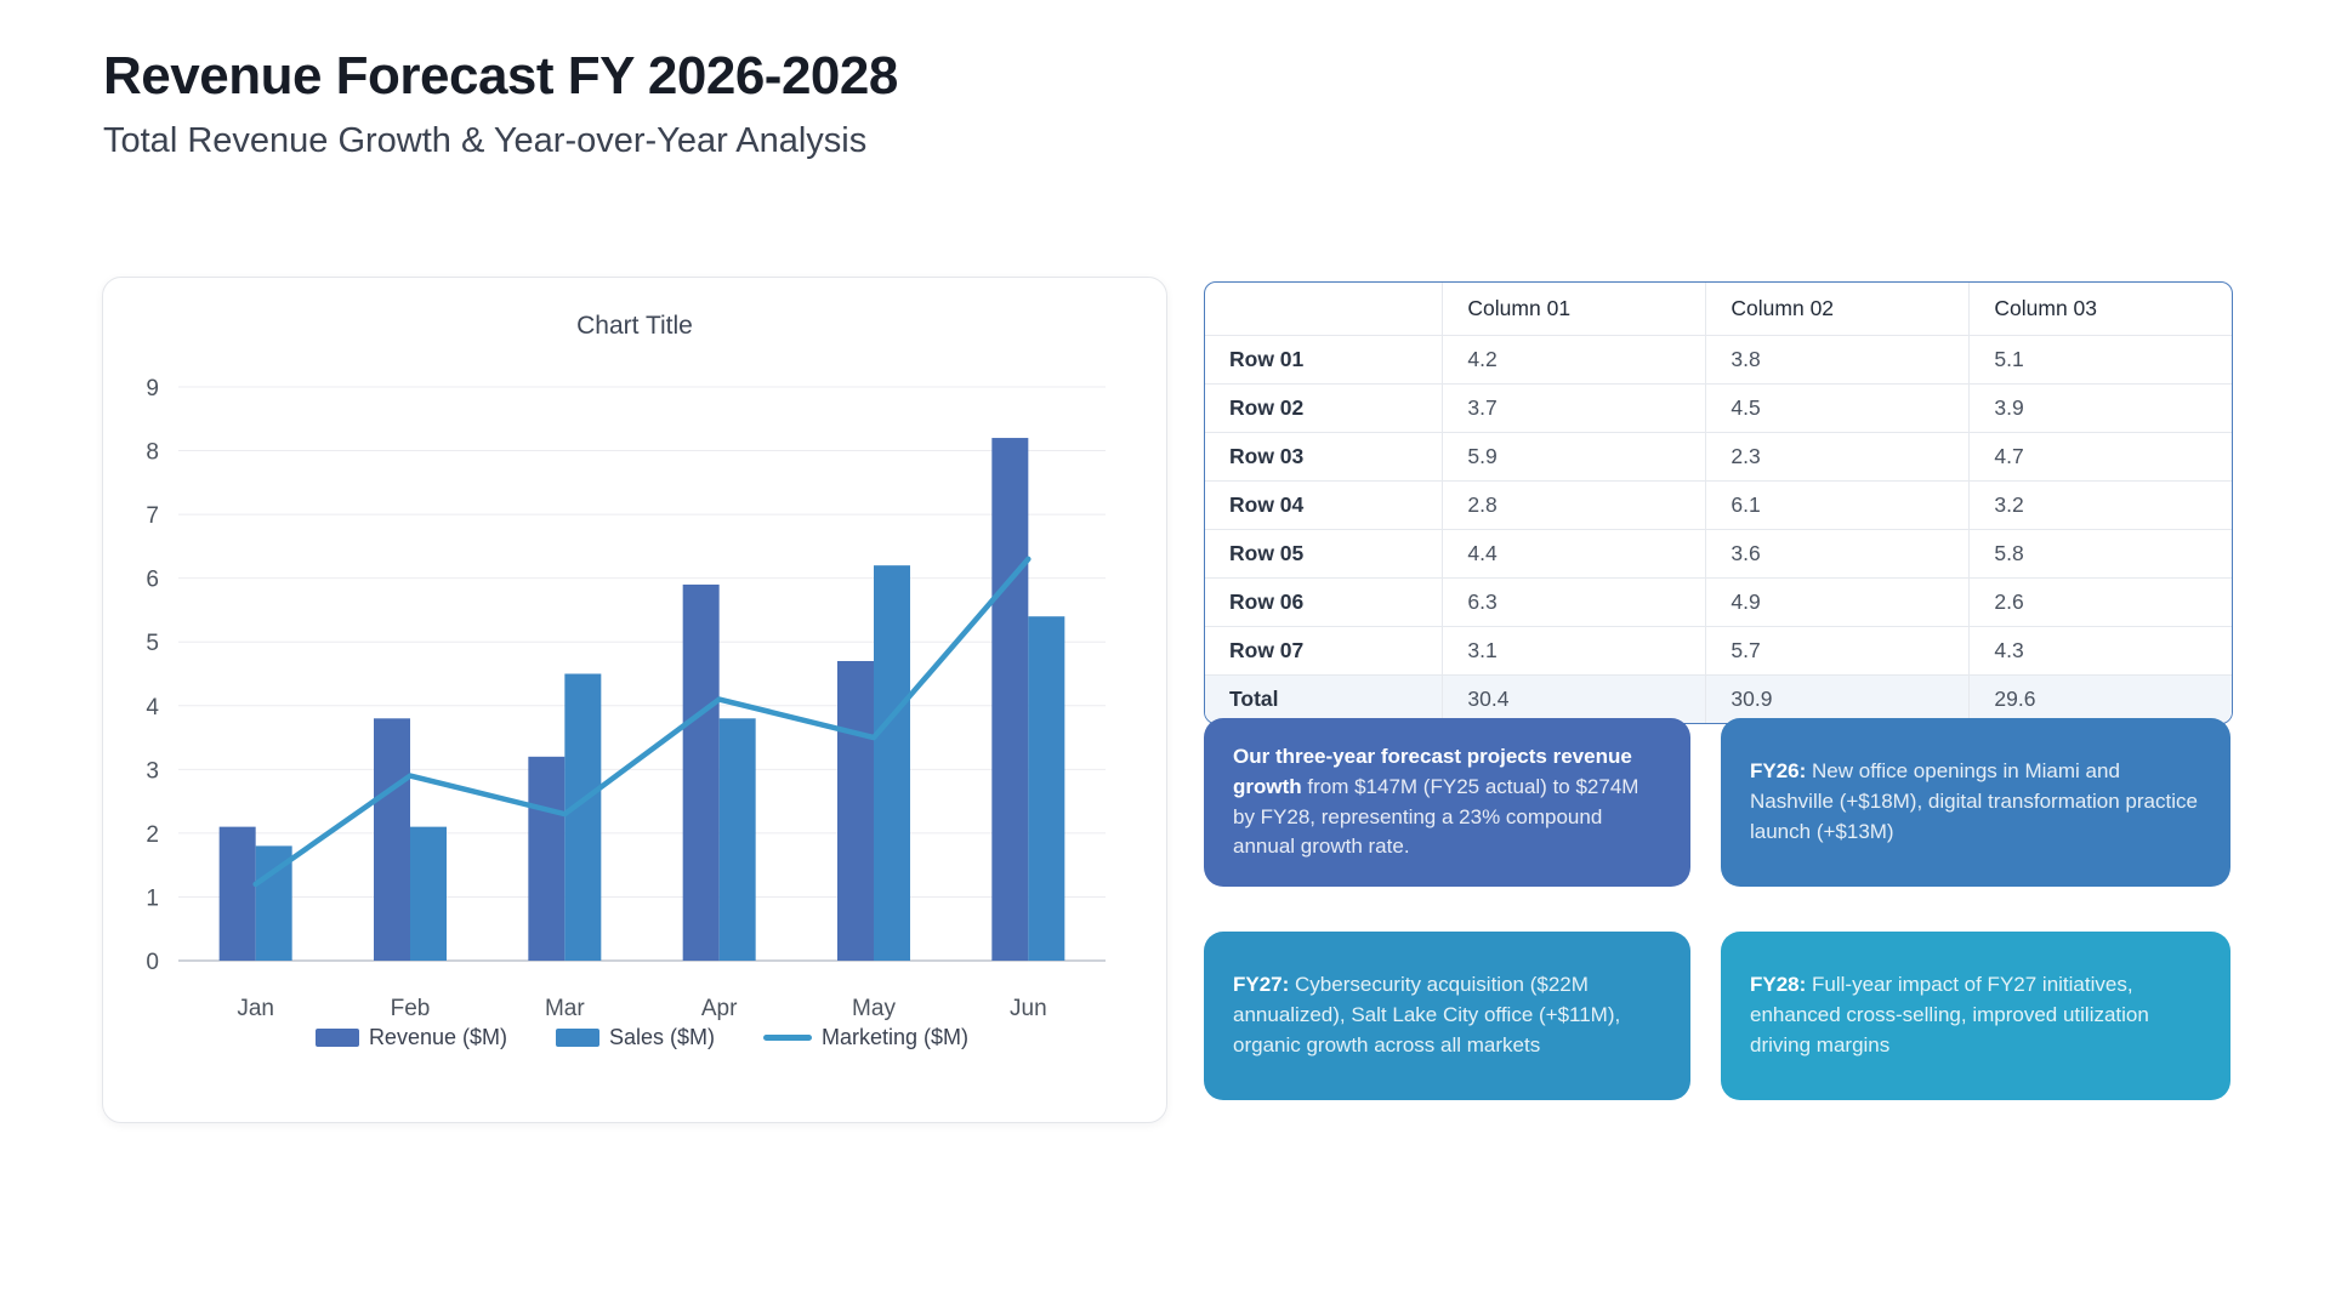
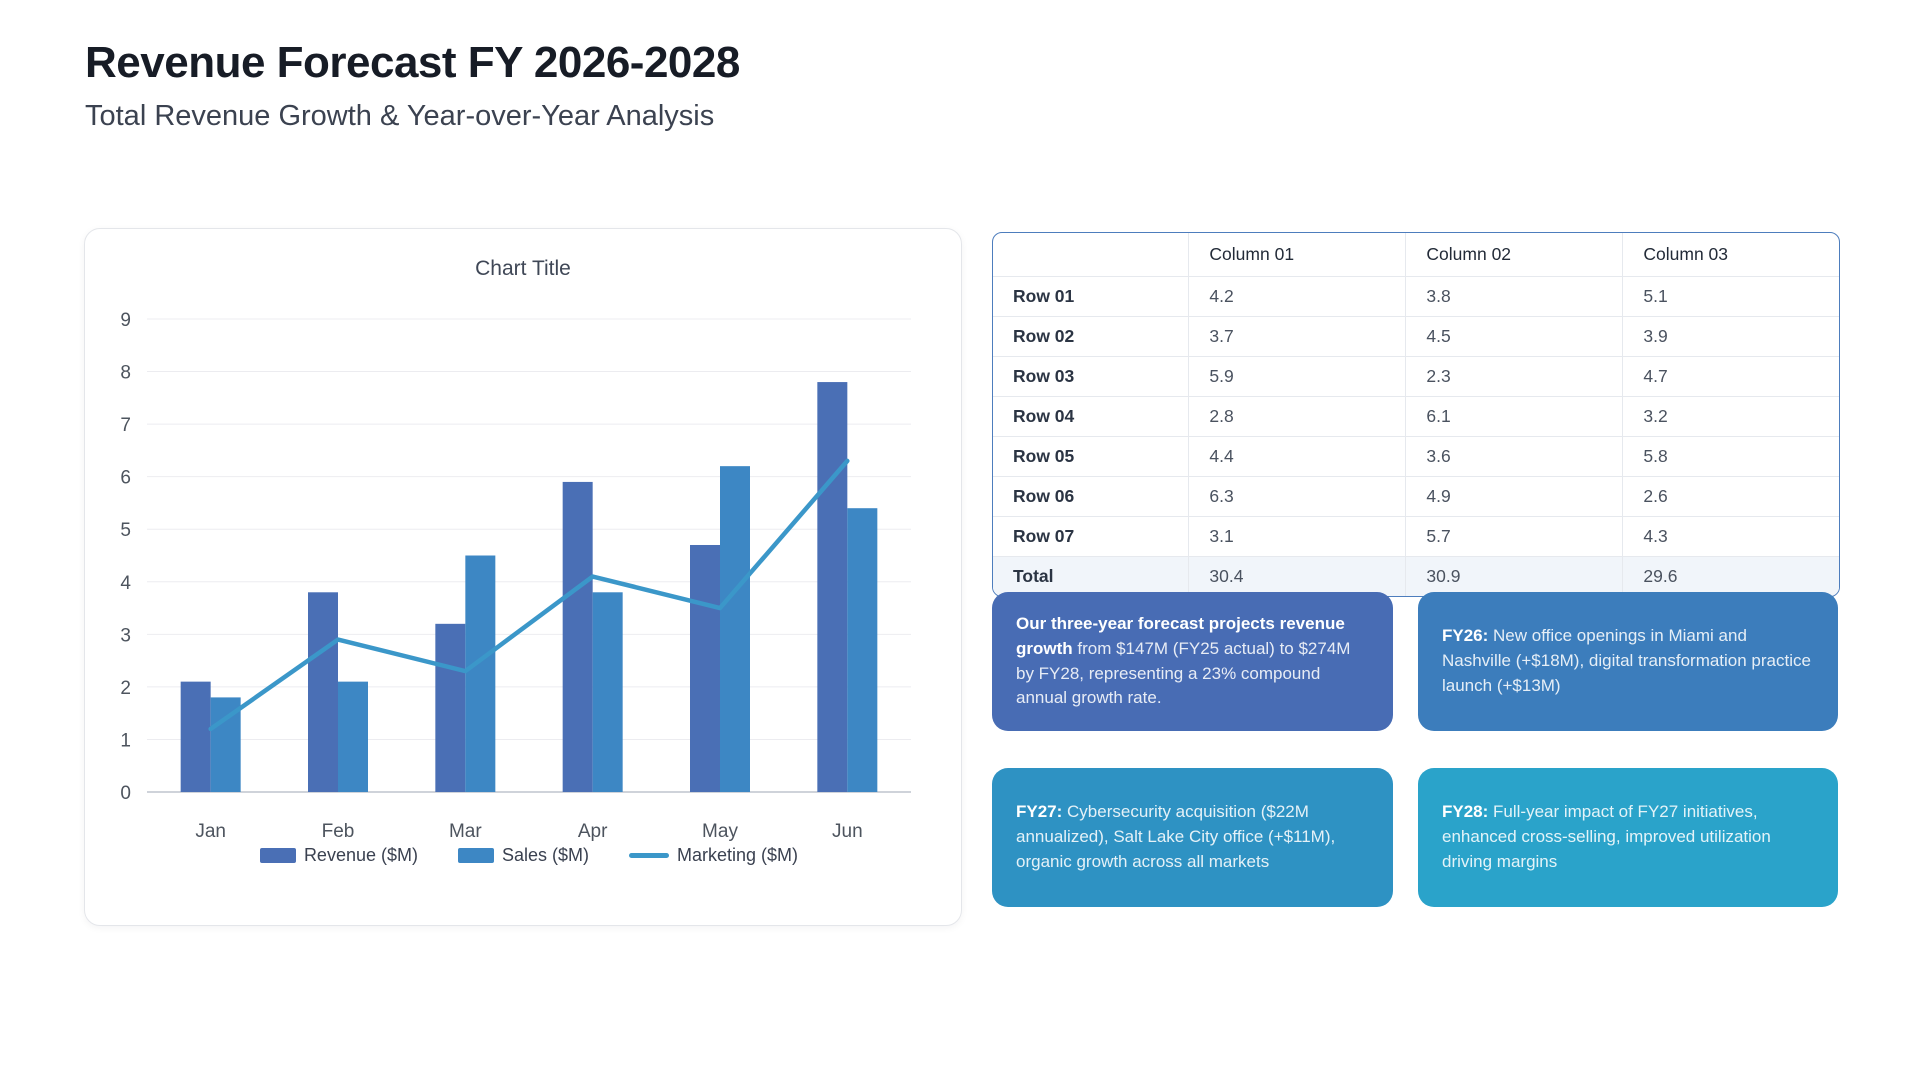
Revenue ($M)/Jun: 8.2 -> 7.8
